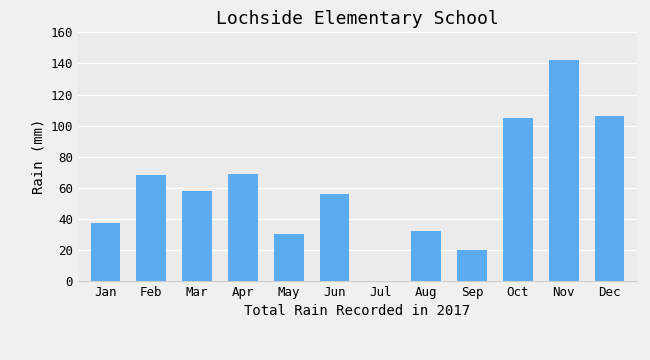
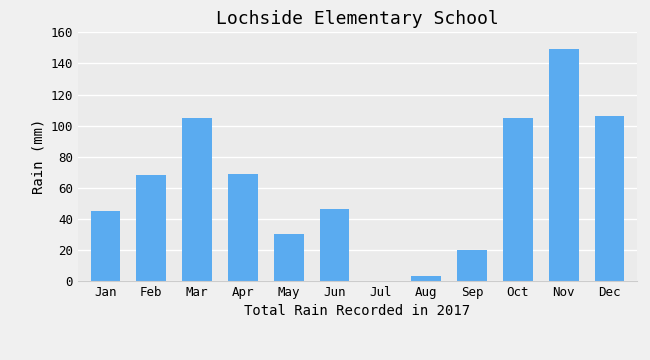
Jan: 37 -> 45
Mar: 58 -> 105
Jun: 56 -> 46
Aug: 32 -> 3
Nov: 142 -> 149
